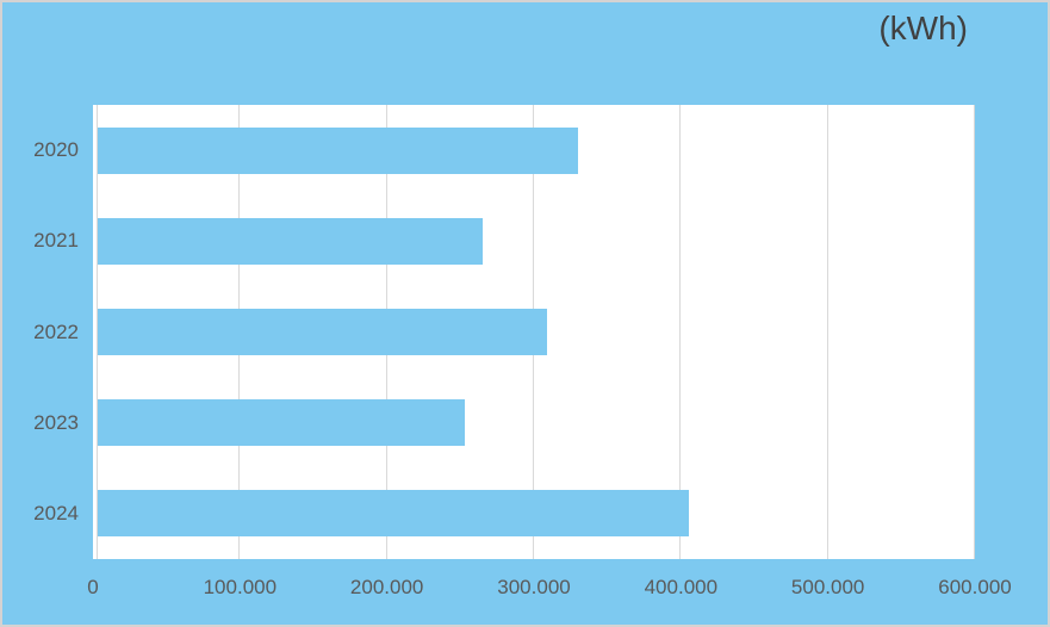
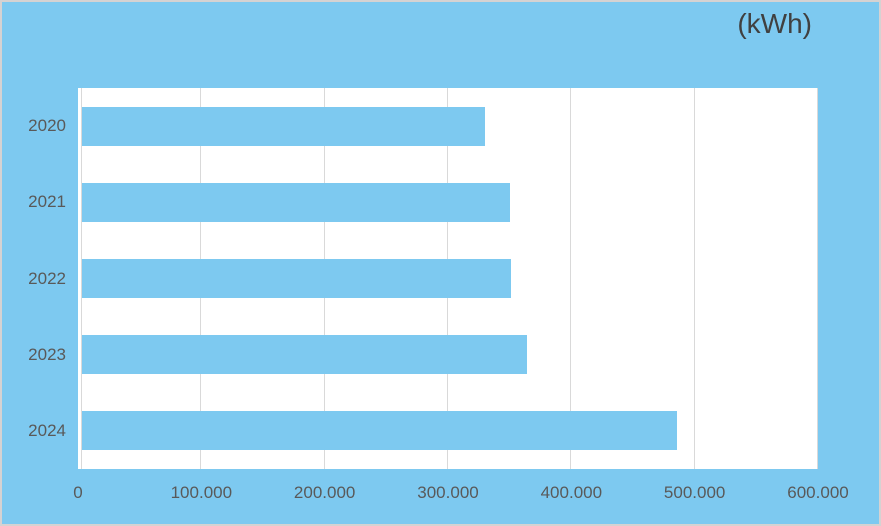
2021: 265000 -> 350000
2022: 309000 -> 351000
2023: 253000 -> 364000
2024: 405000 -> 486000
